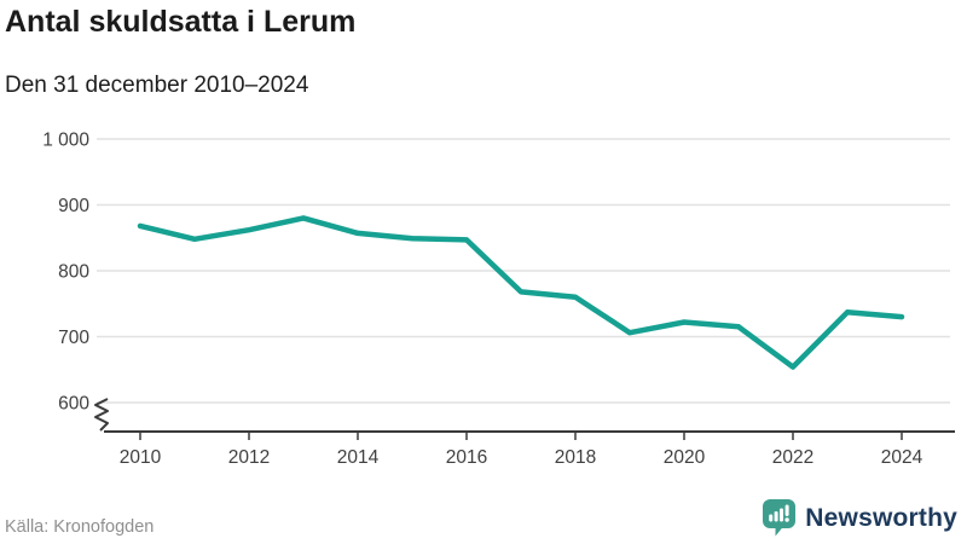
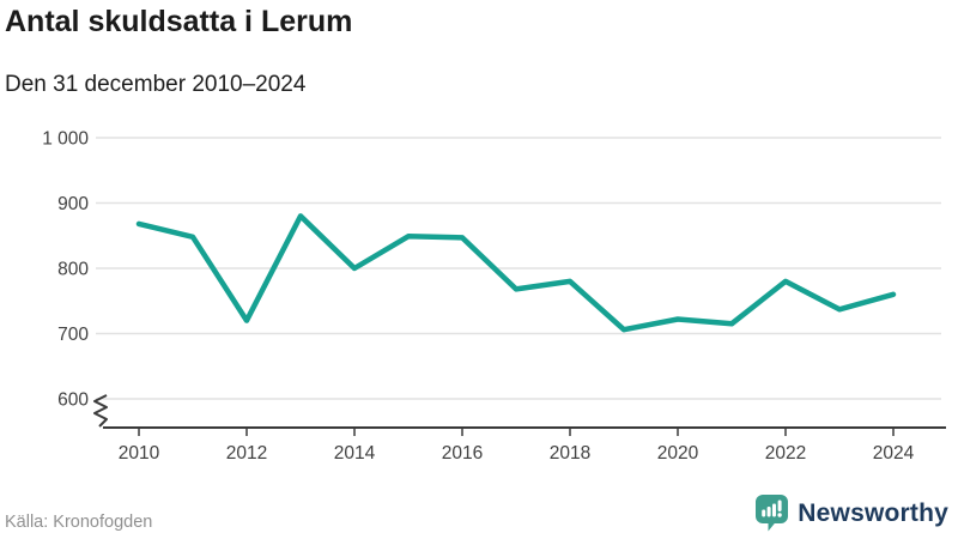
2012: 860 -> 720
2014: 860 -> 800
2018: 760 -> 780
2022: 650 -> 780
2024: 730 -> 760
